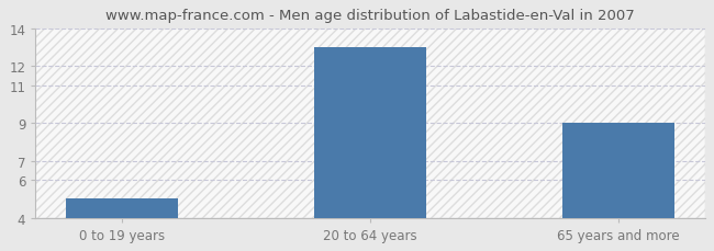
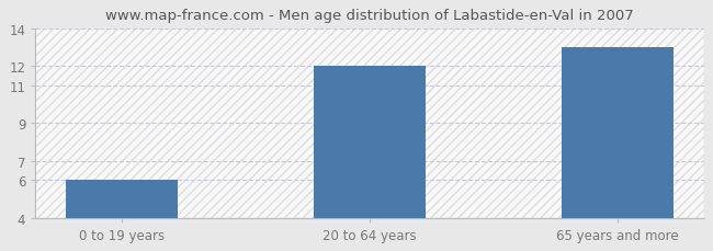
0 to 19 years: 5 -> 6
20 to 64 years: 13 -> 12
65 years and more: 9 -> 13
